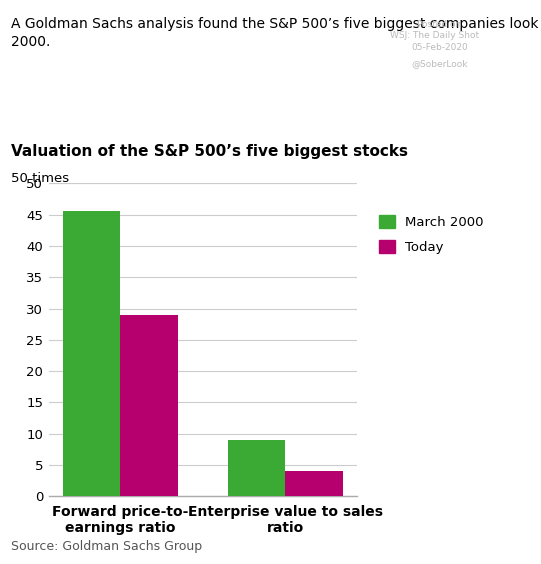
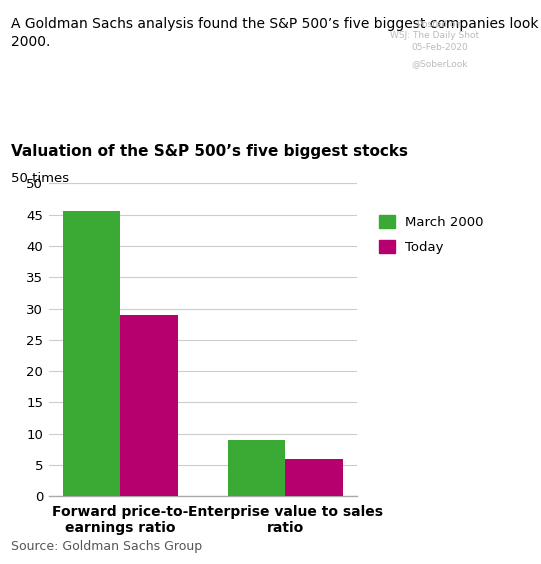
Today/Enterprise value to sales ratio: 4 -> 6
